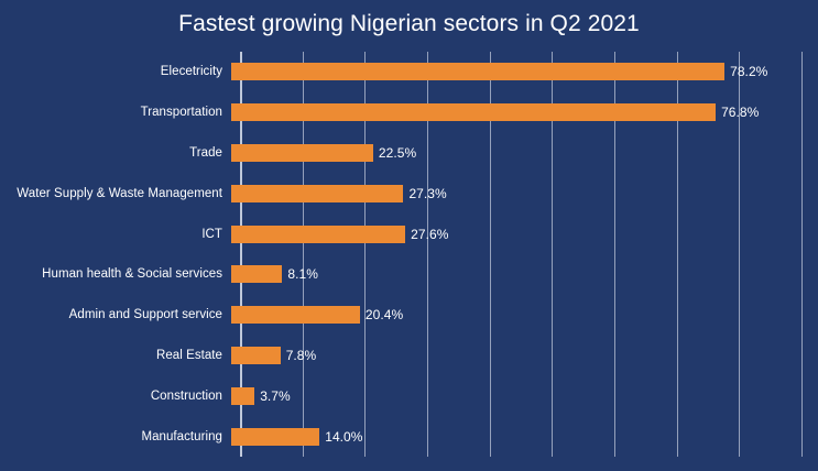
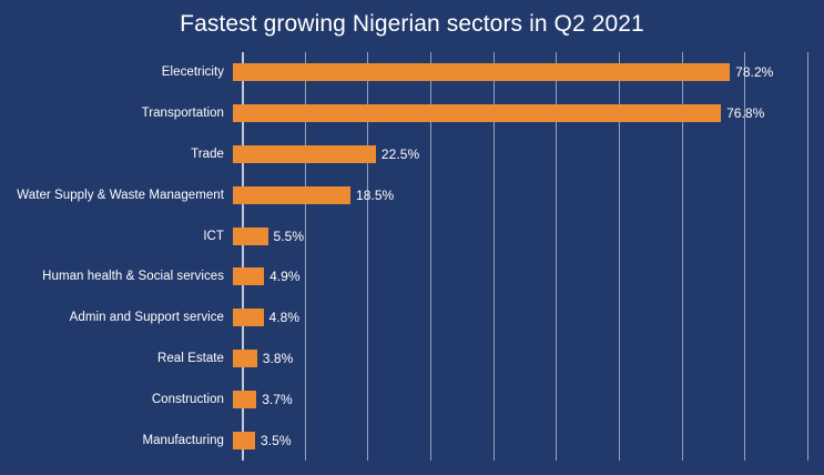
Water Supply & Waste Management: 27.3% -> 18.5%
ICT: 27.6% -> 5.5%
Human health & Social services: 8.1% -> 4.9%
Admin and Support service: 20.4% -> 4.8%
Real Estate: 7.8% -> 3.8%
Manufacturing: 14.0% -> 3.5%
